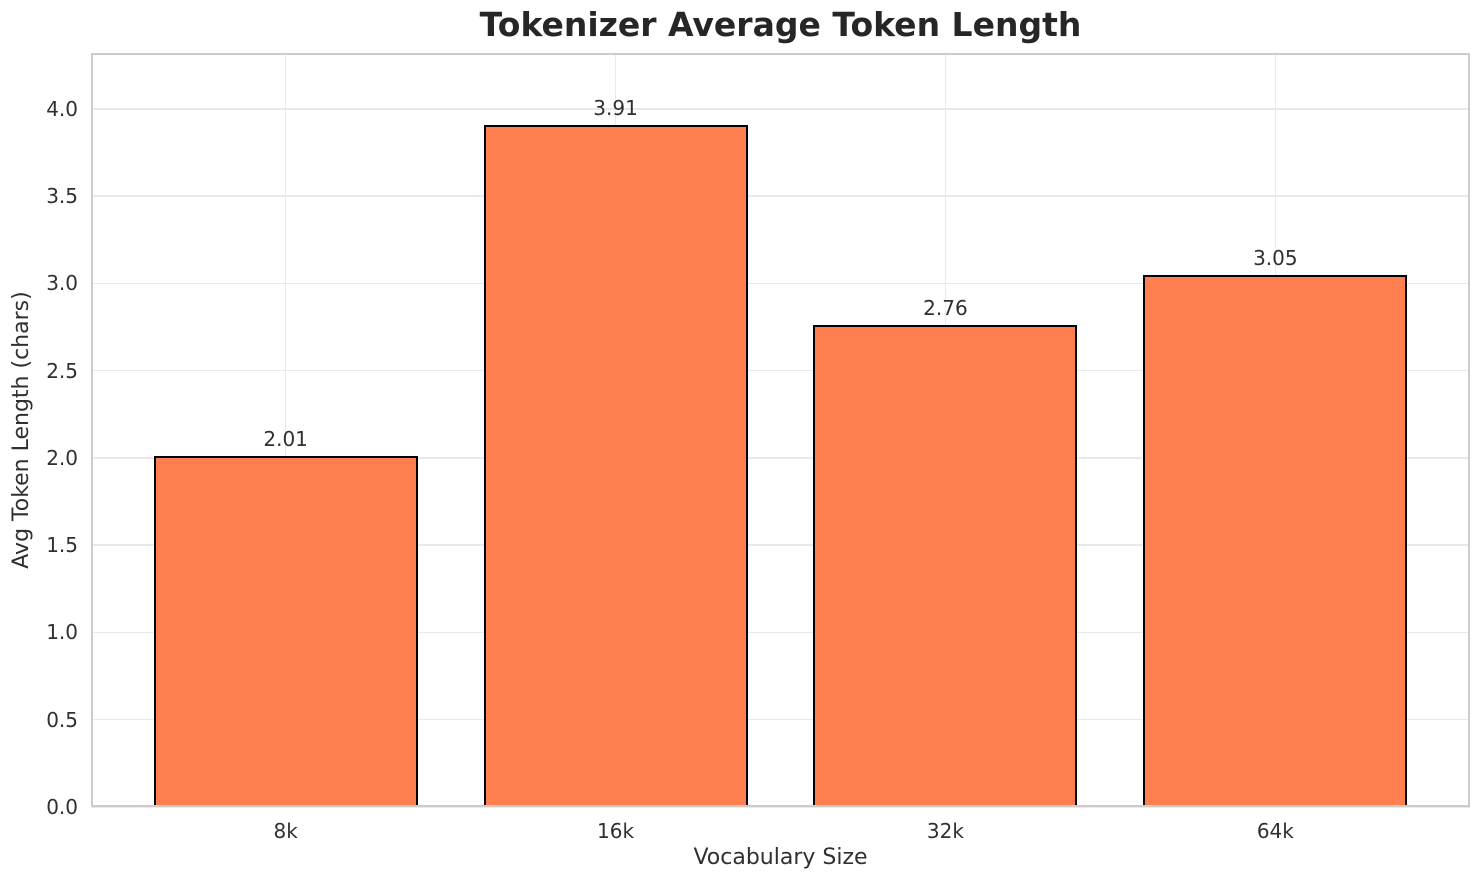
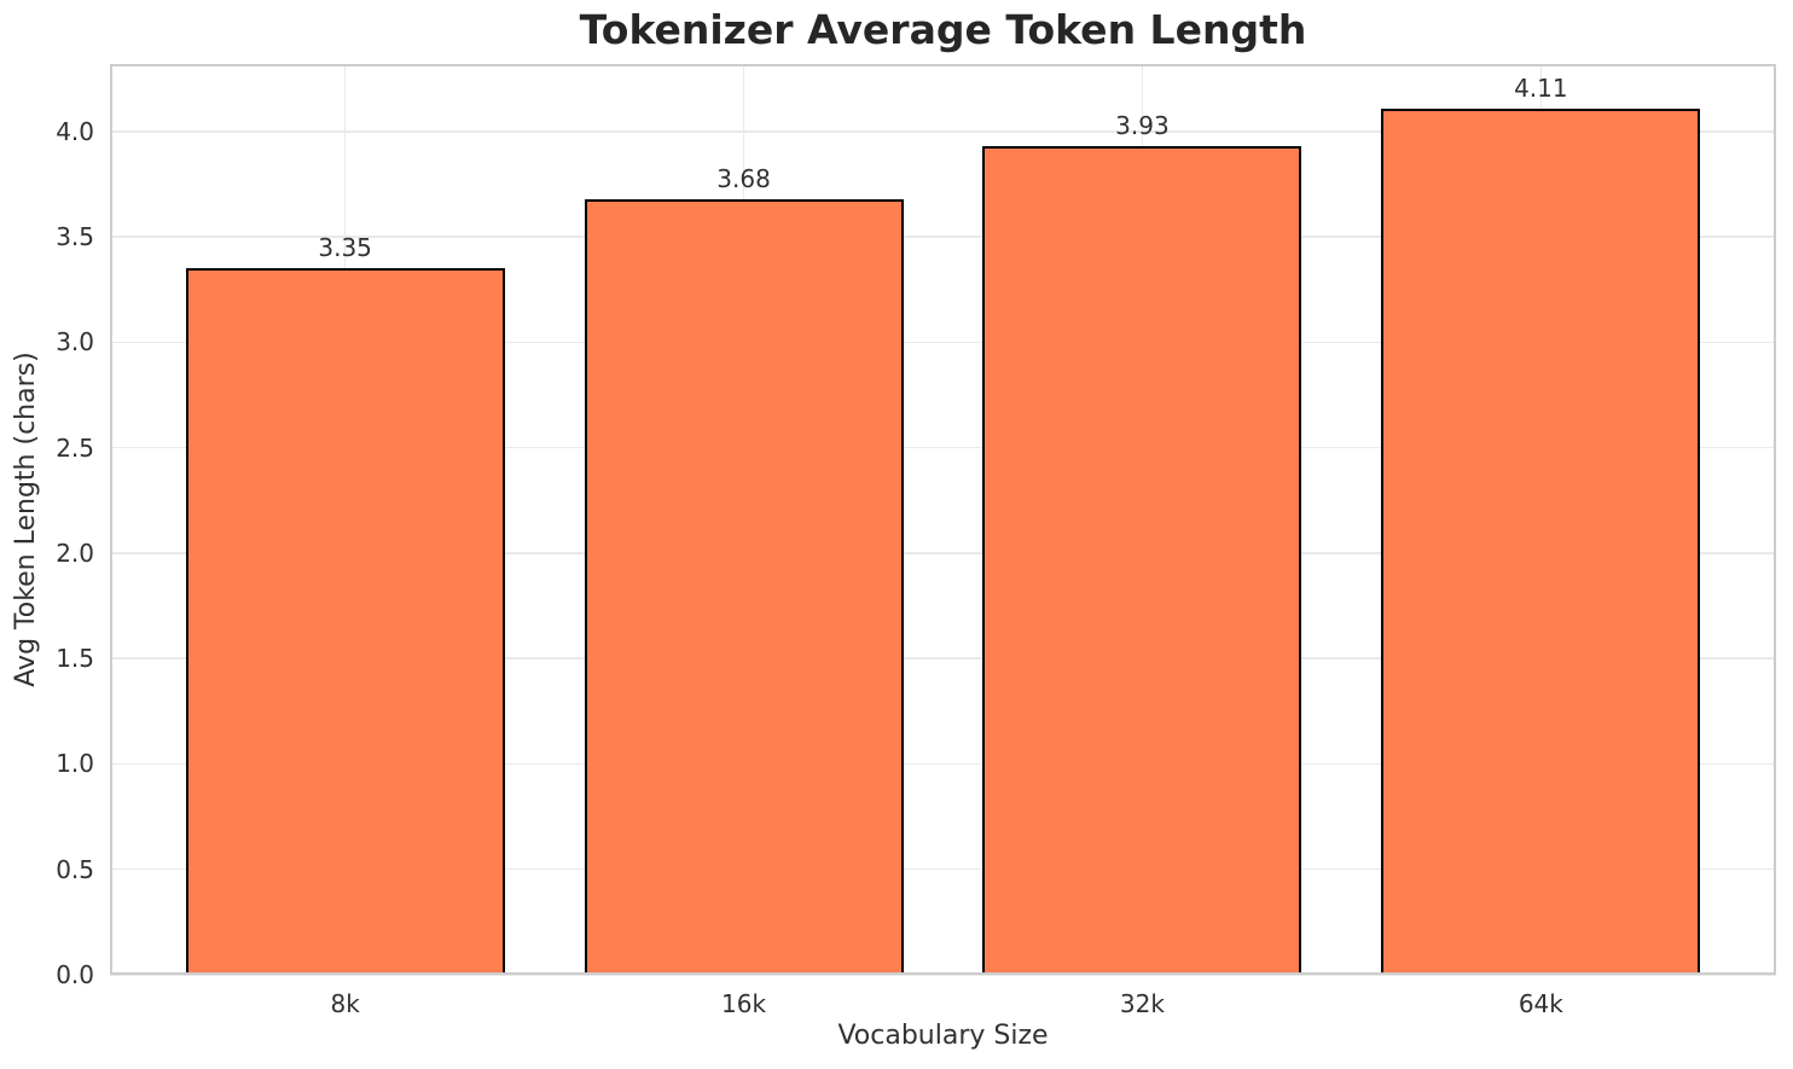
8k: 2.01 -> 3.35
16k: 3.91 -> 3.68
32k: 2.76 -> 3.93
64k: 3.05 -> 4.11
